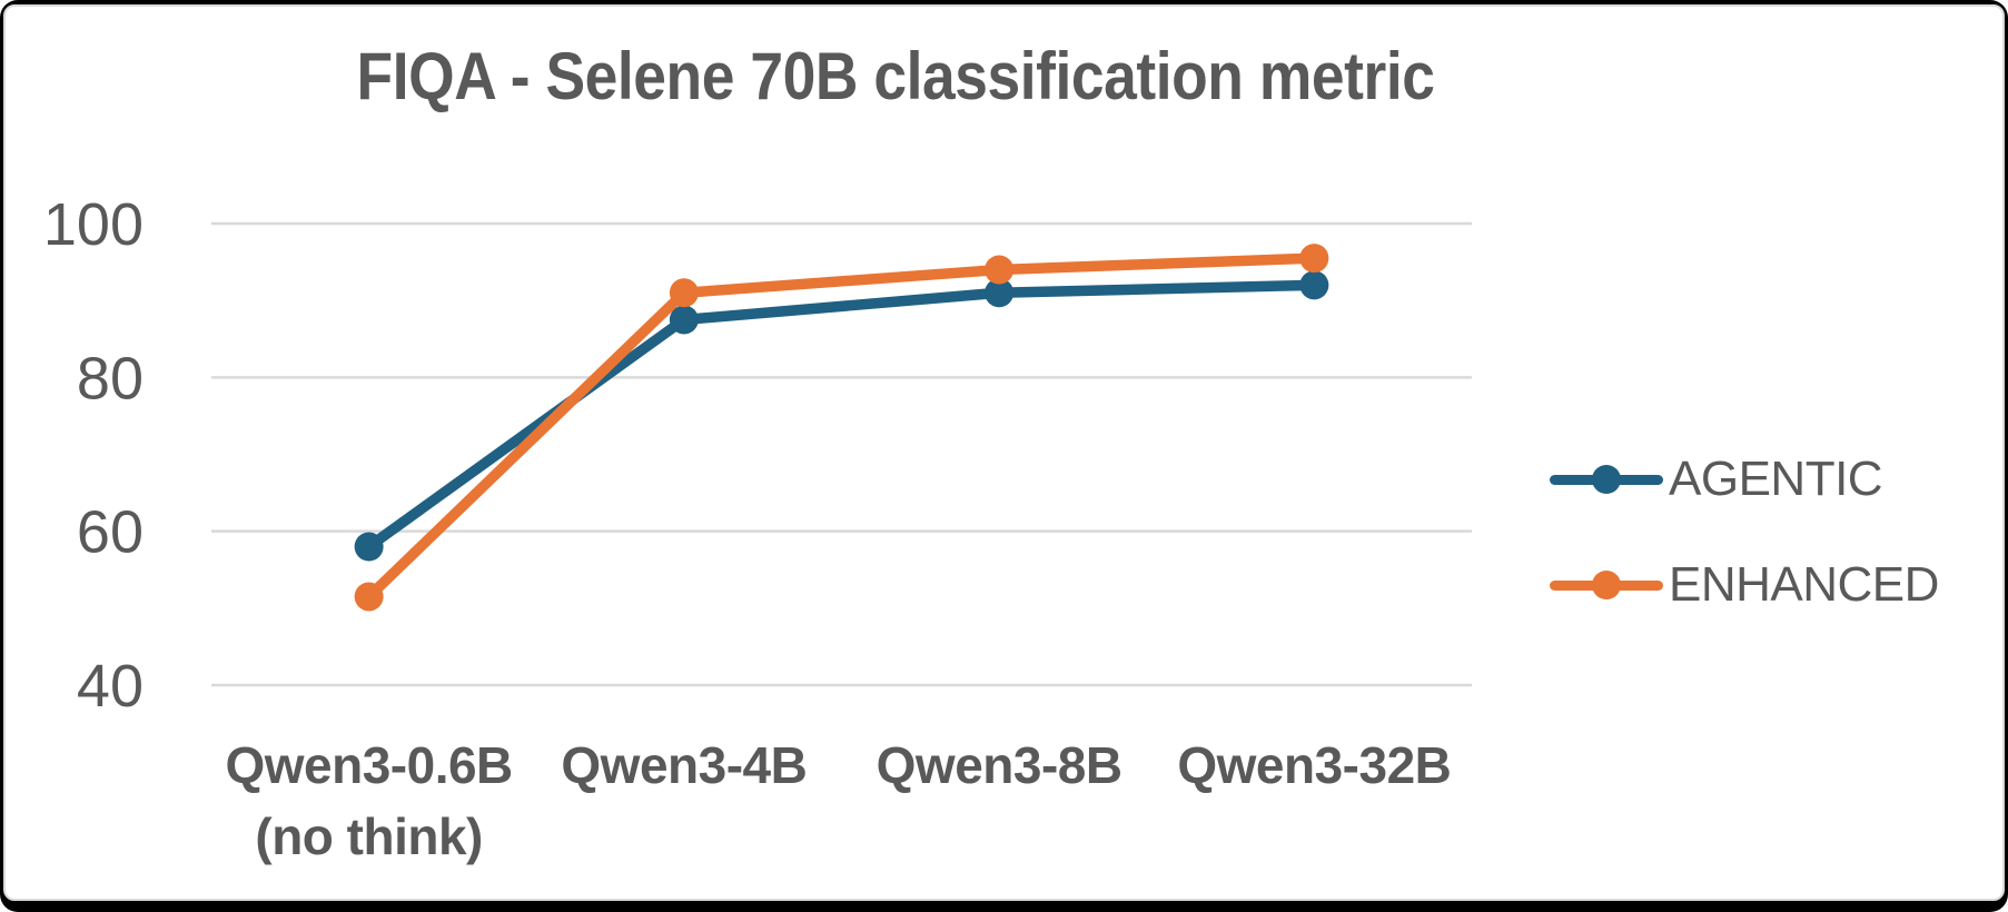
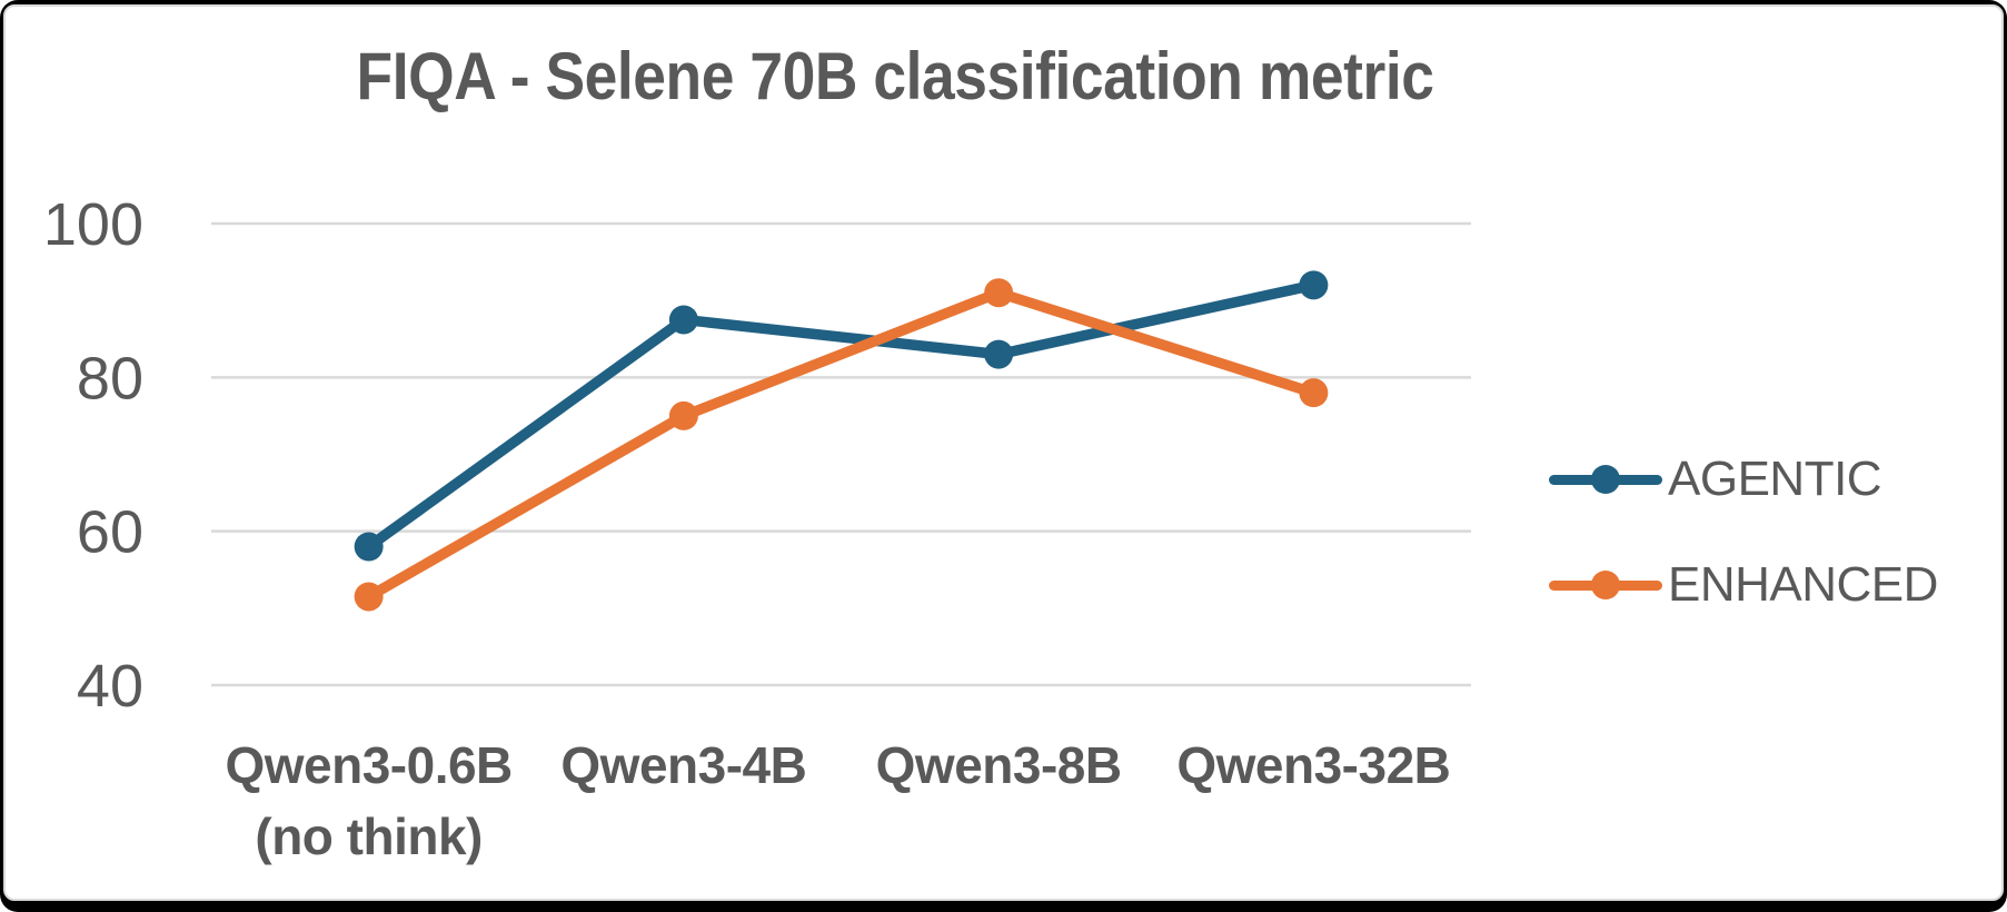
ENHANCED/Qwen3-4B: 91 -> 75
AGENTIC/Qwen3-8B: 91 -> 83
ENHANCED/Qwen3-8B: 94 -> 91
ENHANCED/Qwen3-32B: 96 -> 78
